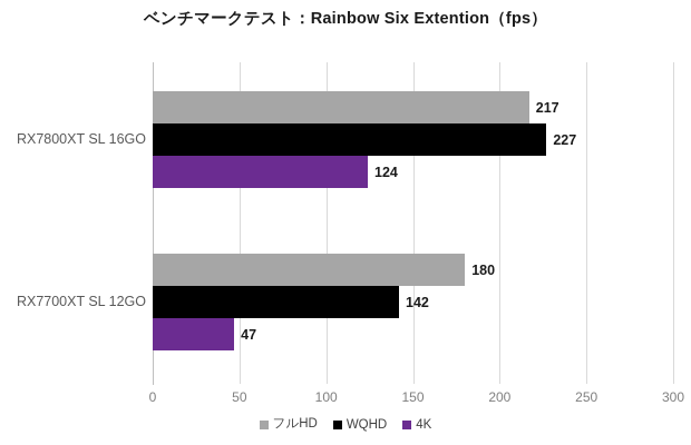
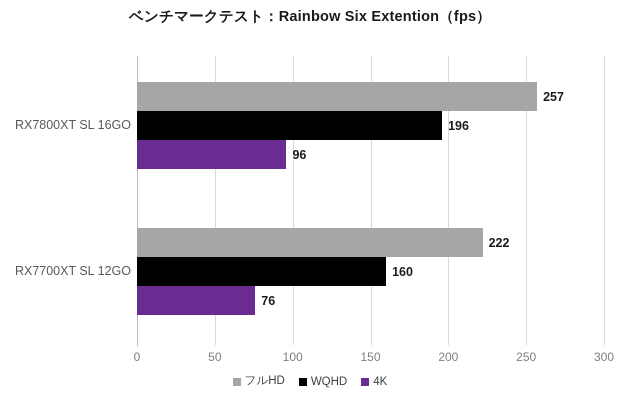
フルHD/RX7800XT SL 16GO: 217 -> 257
WQHD/RX7800XT SL 16GO: 227 -> 196
4K/RX7800XT SL 16GO: 124 -> 96
フルHD/RX7700XT SL 12GO: 180 -> 222
WQHD/RX7700XT SL 12GO: 142 -> 160
4K/RX7700XT SL 12GO: 47 -> 76
